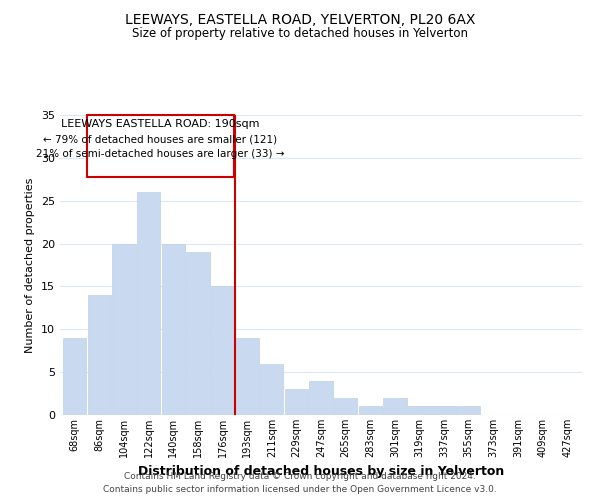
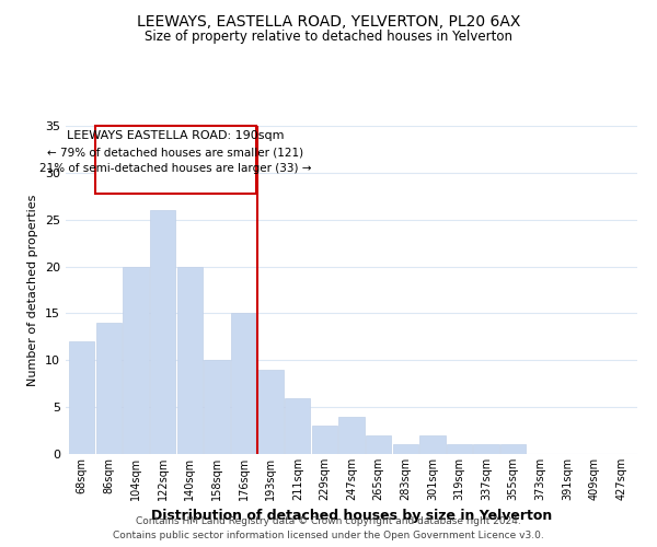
68sqm: 9 -> 12
158sqm: 19 -> 10
